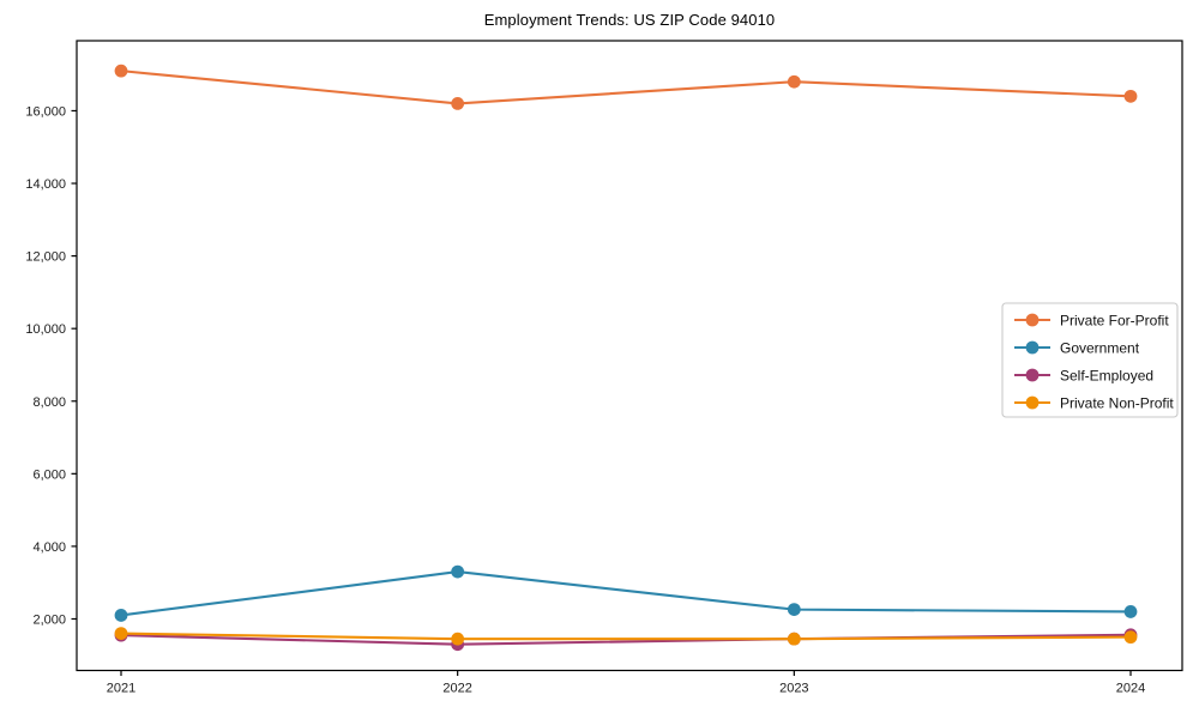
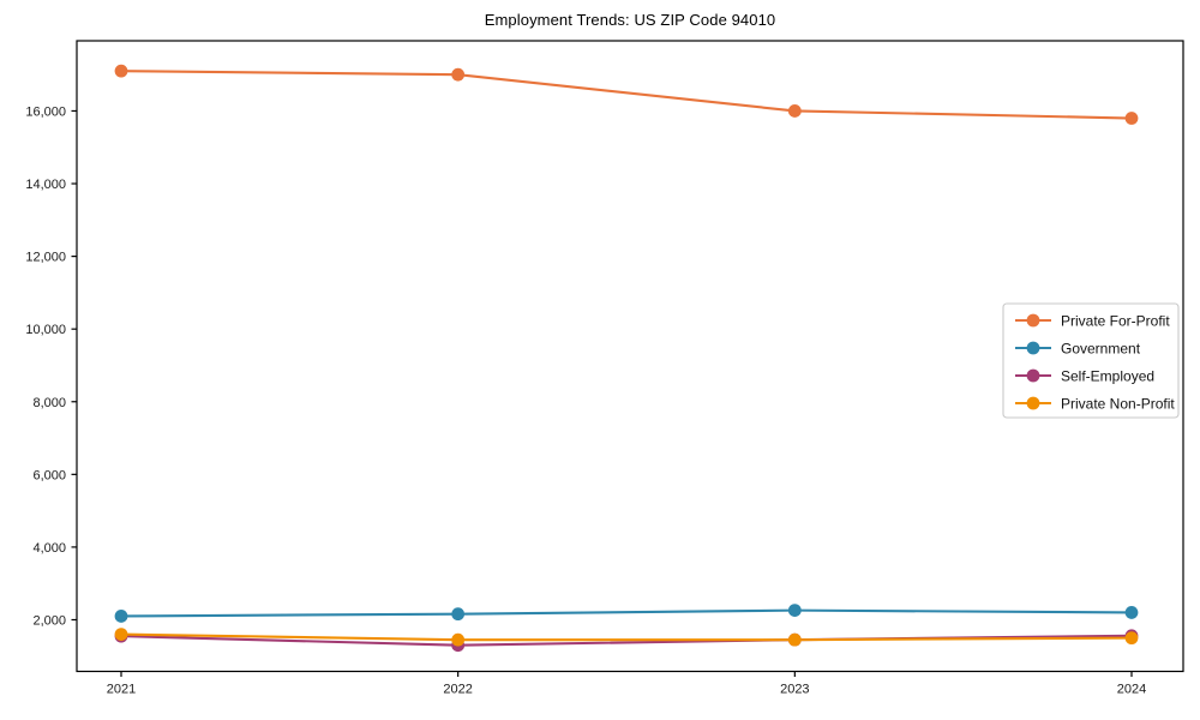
Private For-Profit/2022: 16200 -> 17000
Government/2022: 3300 -> 2200
Private For-Profit/2023: 16800 -> 16000
Private For-Profit/2024: 16400 -> 15800
